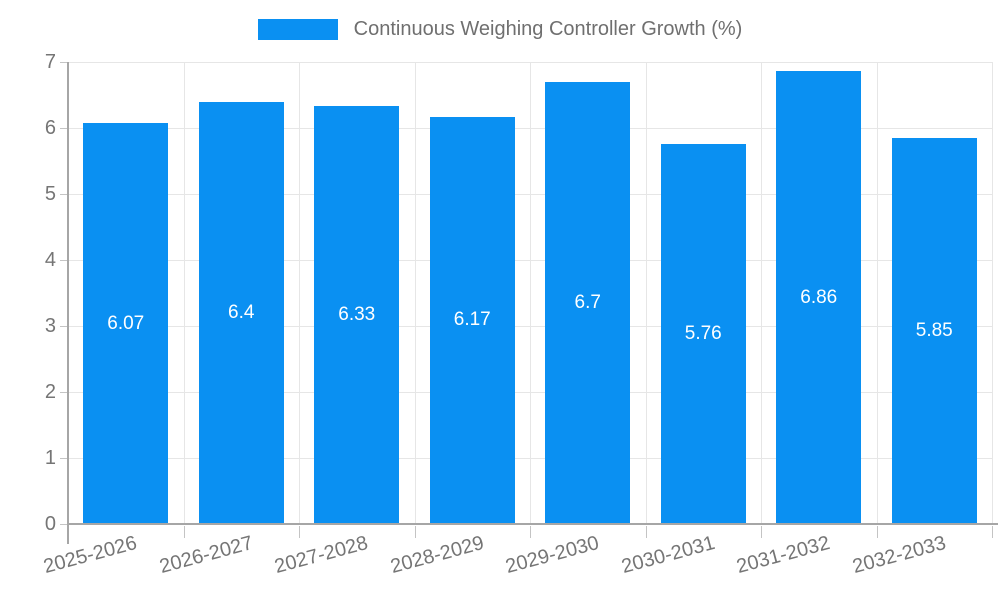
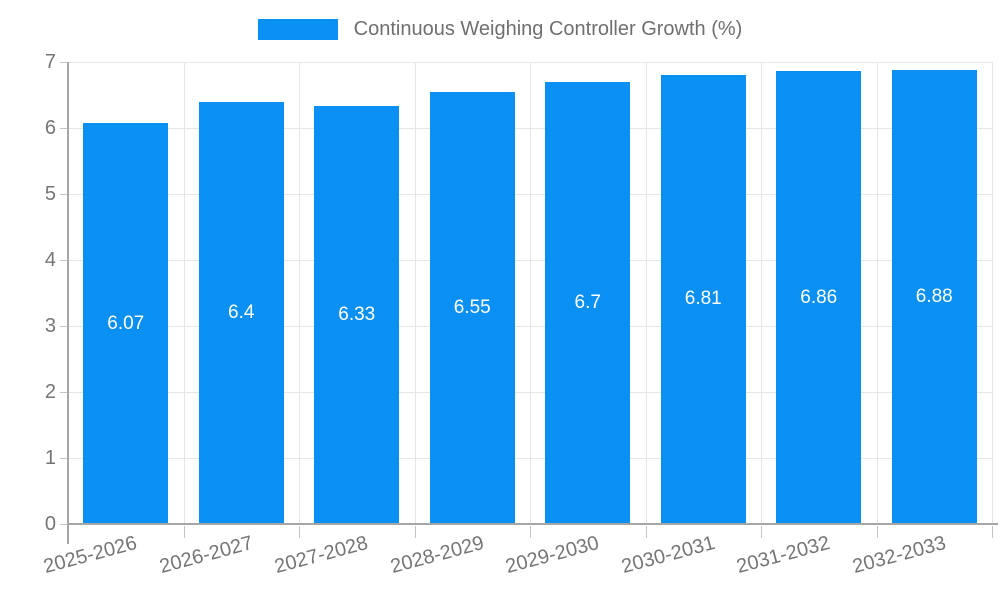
2028-2029: 6.17 -> 6.55
2030-2031: 5.76 -> 6.81
2032-2033: 5.85 -> 6.88
